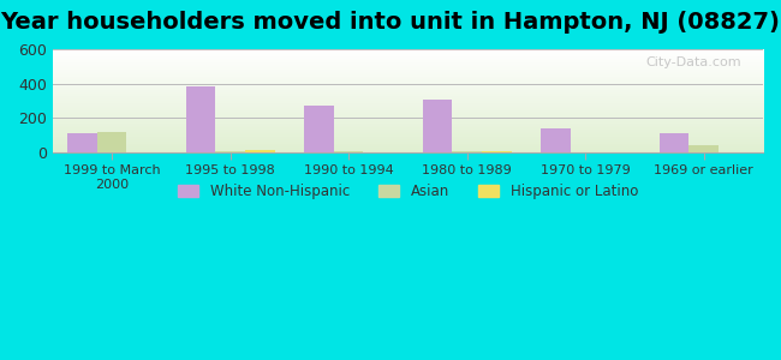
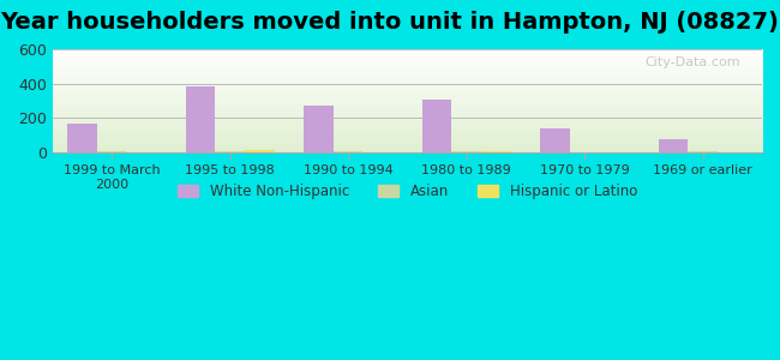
White Non-Hispanic/1999 to March 2000: 110 -> 160
Asian/1999 to March 2000: 120 -> 0
White Non-Hispanic/1969 or earlier: 110 -> 80
Asian/1969 or earlier: 40 -> 0
